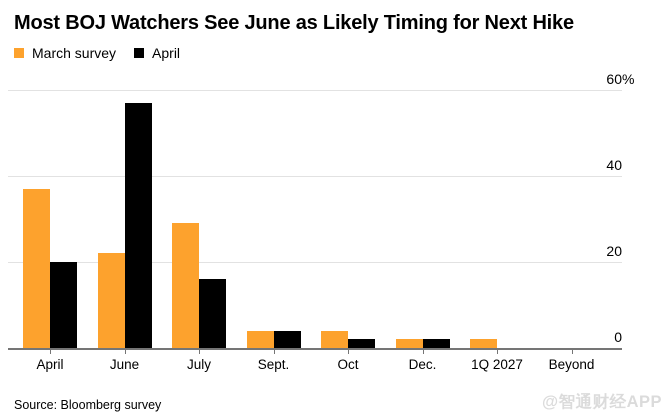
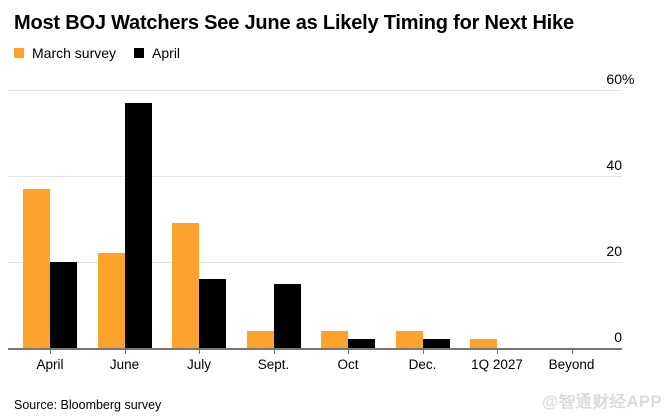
April/Sept.: 4 -> 15
March survey/Dec.: 2 -> 4
